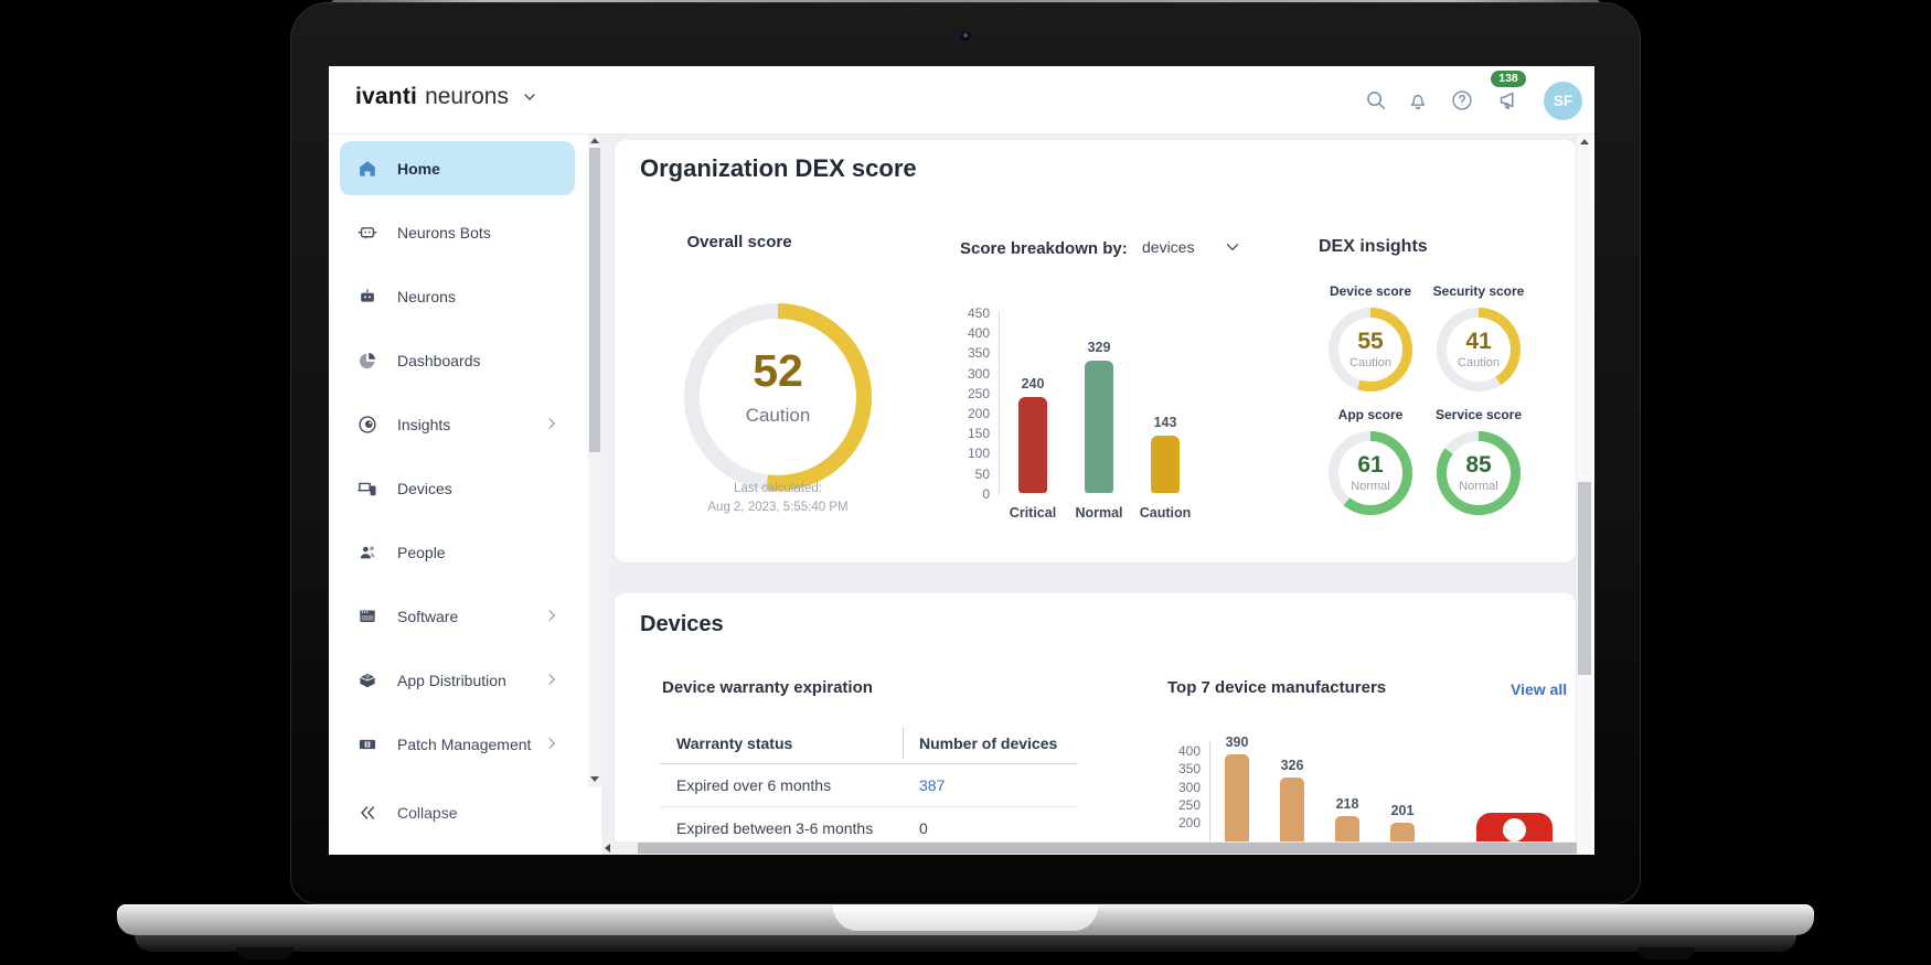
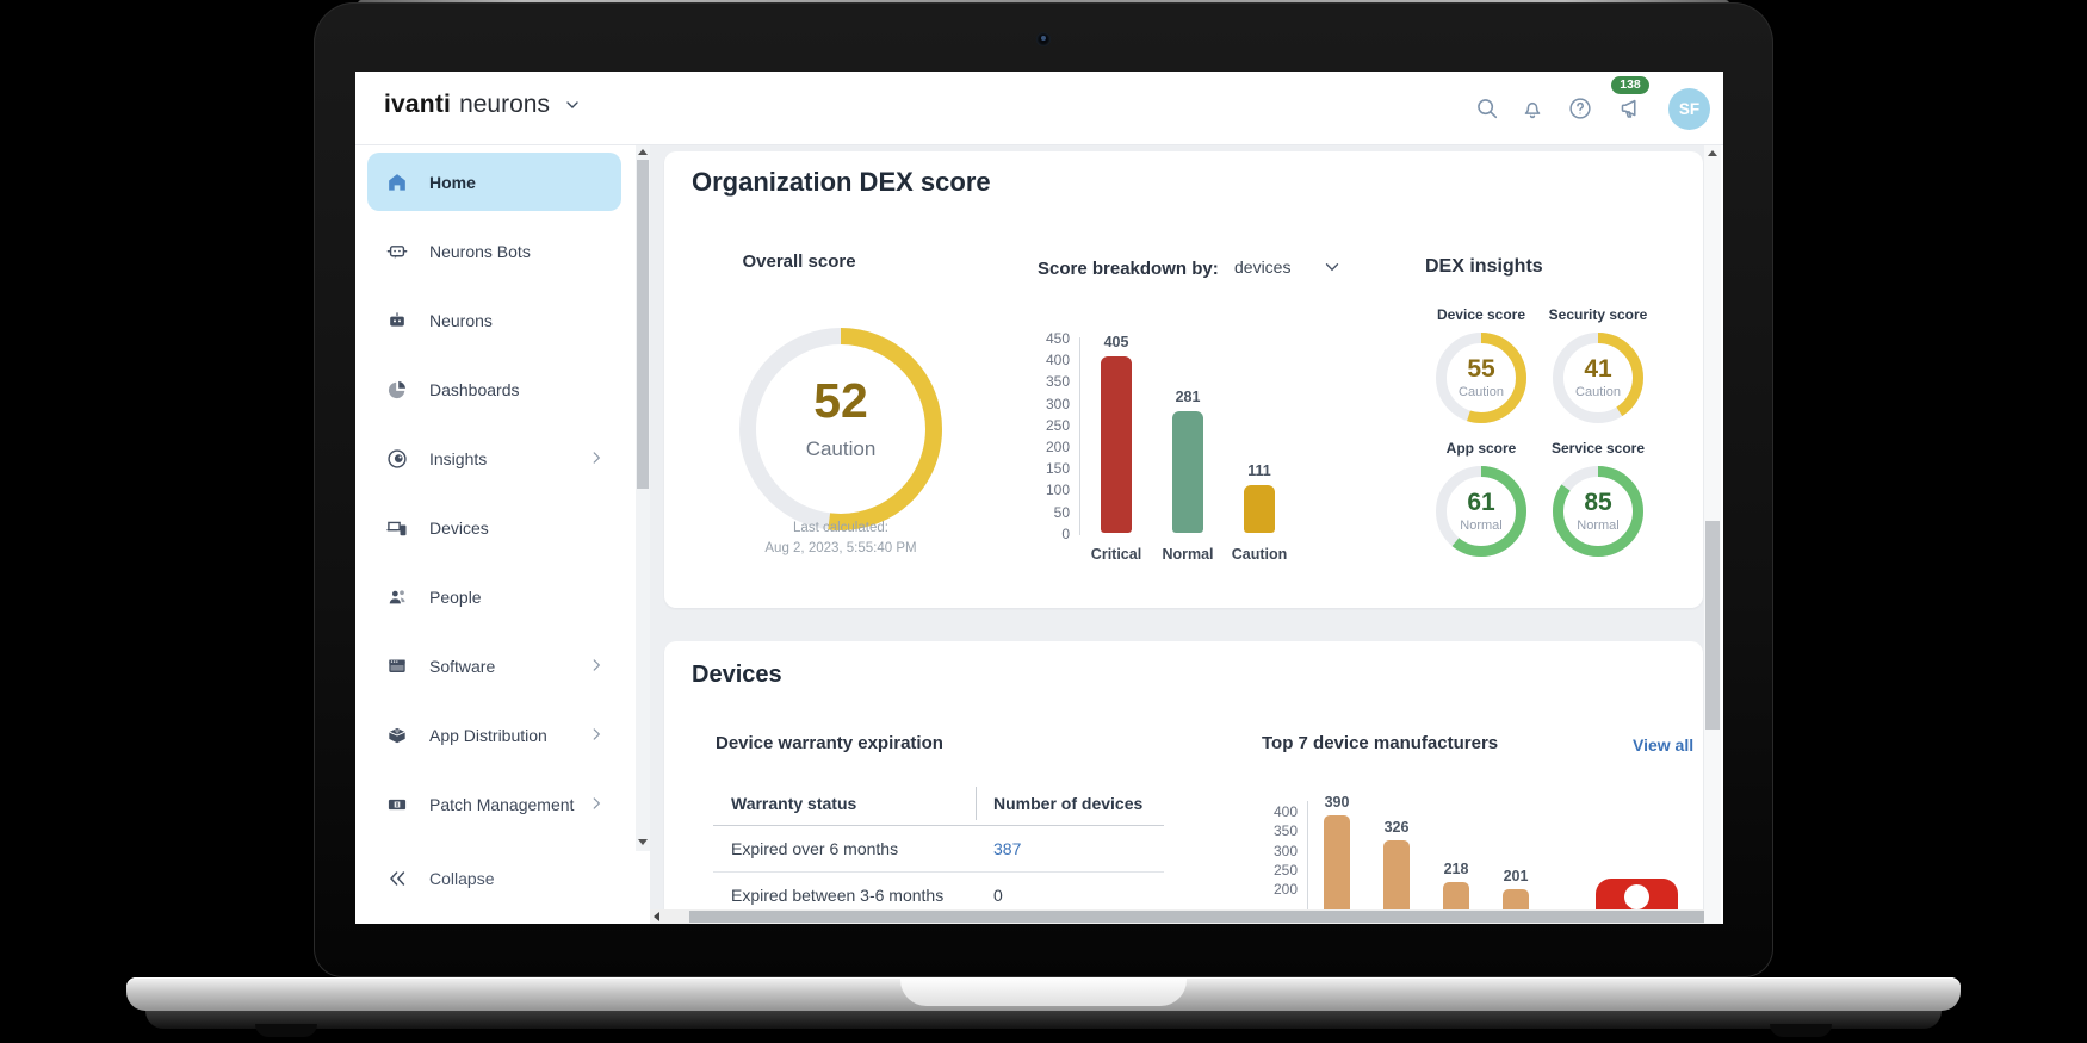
Score breakdown by: devices/Critical: 240 -> 405
Score breakdown by: devices/Normal: 329 -> 281
Score breakdown by: devices/Caution: 143 -> 111
